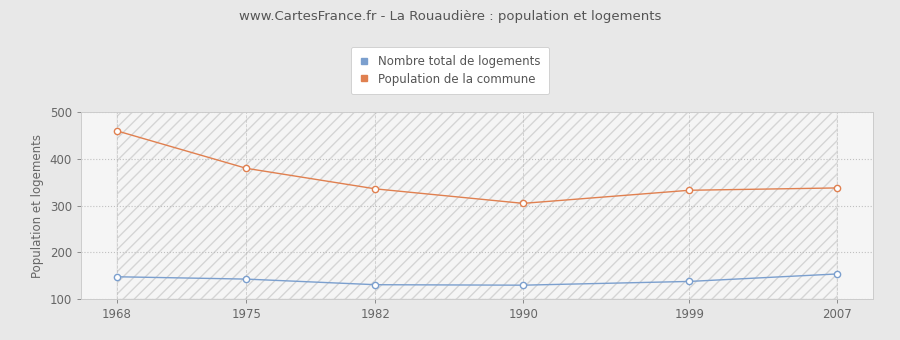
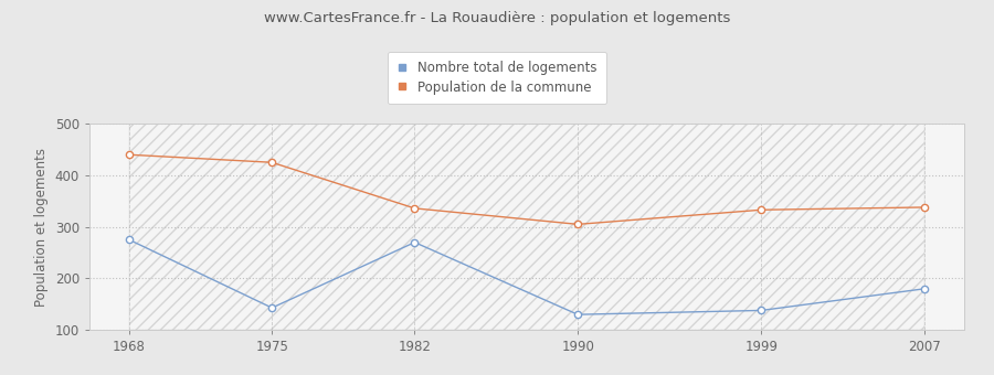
Nombre total de logements/1968: 148 -> 275
Population de la commune/1968: 460 -> 440
Population de la commune/1975: 380 -> 425
Nombre total de logements/1982: 131 -> 270
Nombre total de logements/2007: 154 -> 180
